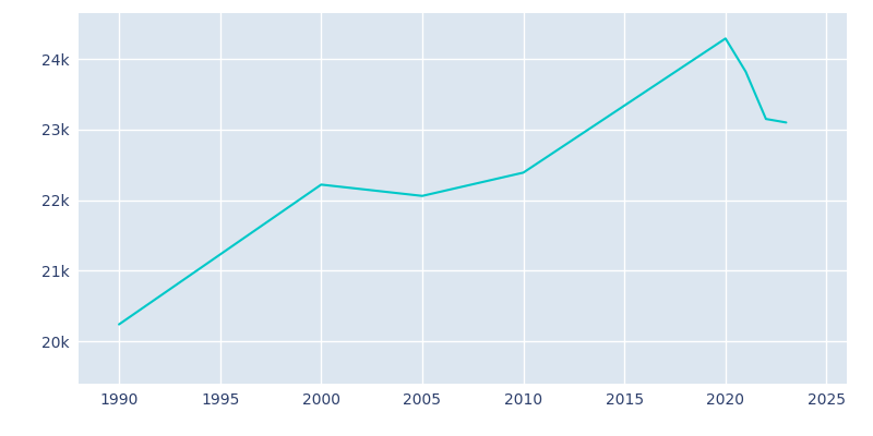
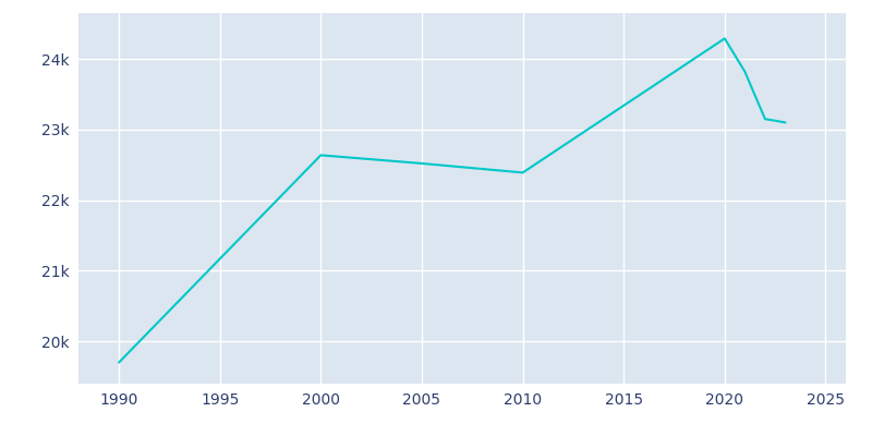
1990: 20.24k -> 19.70k
2000: 22.22k -> 22.64k
2005: 22.06k -> 22.52k
